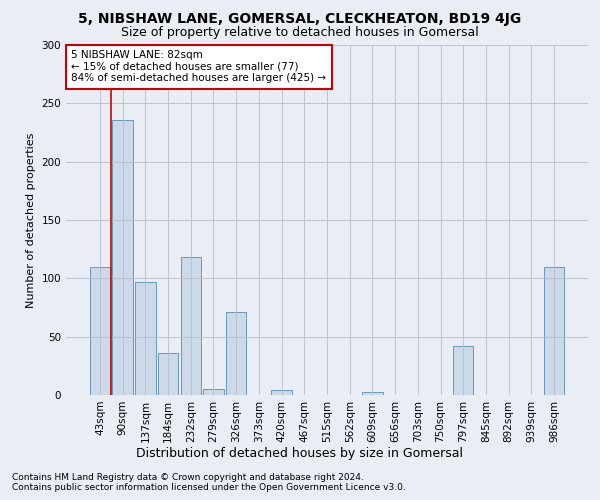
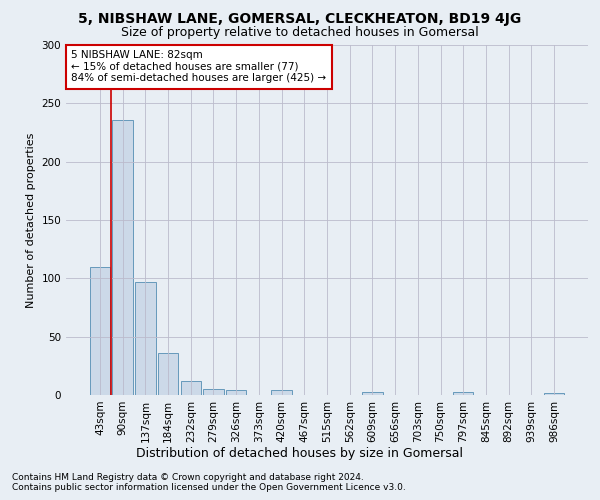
232sqm: 118 -> 12
326sqm: 71 -> 4
797sqm: 42 -> 3
986sqm: 110 -> 2
